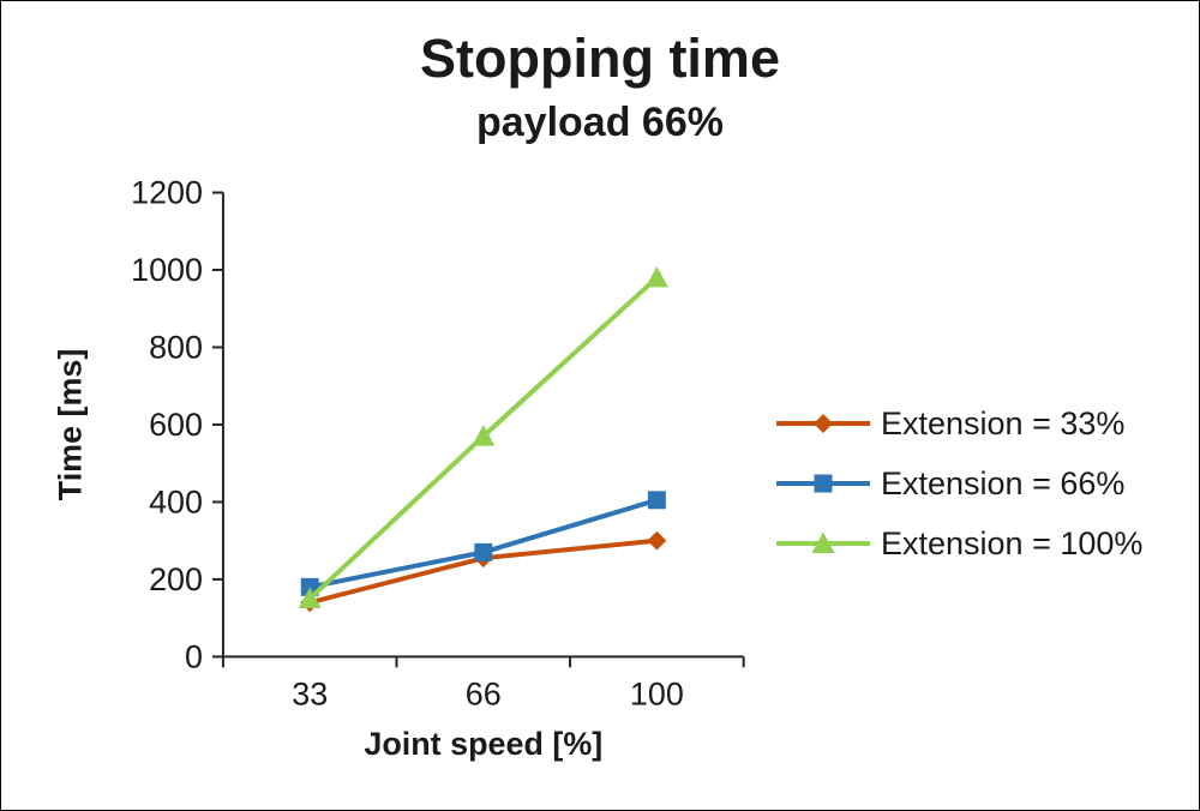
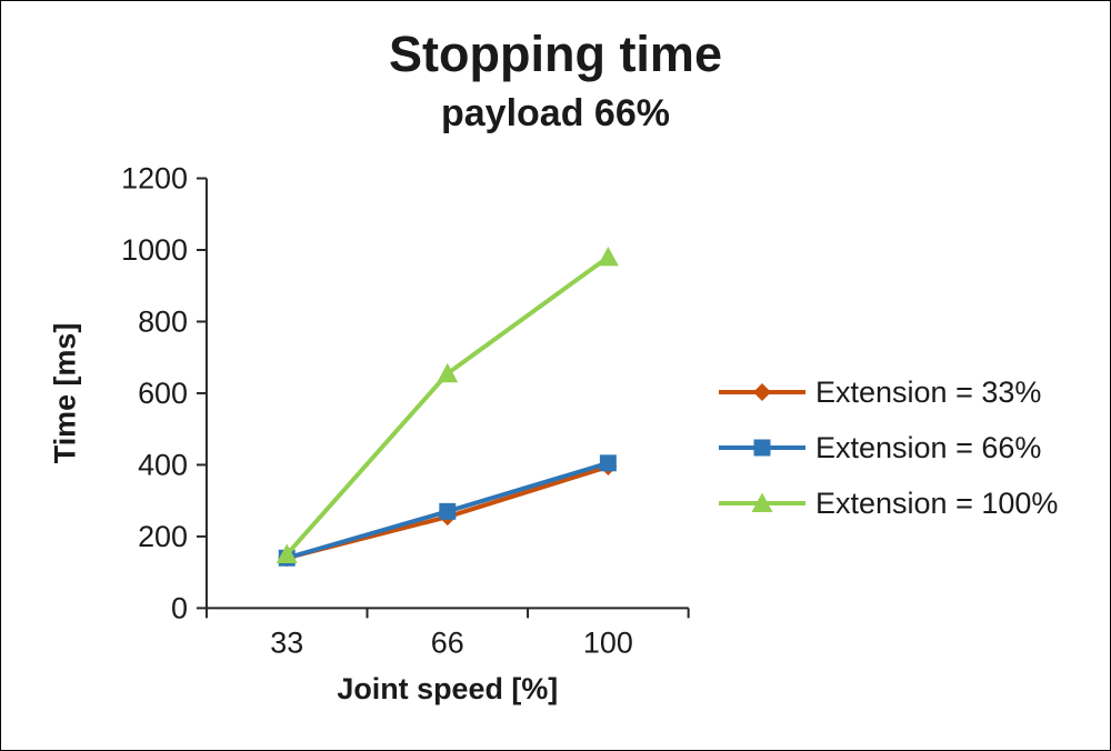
Extension = 66%/33: 180 -> 140
Extension = 100%/66: 570 -> 660
Extension = 33%/100: 300 -> 400
